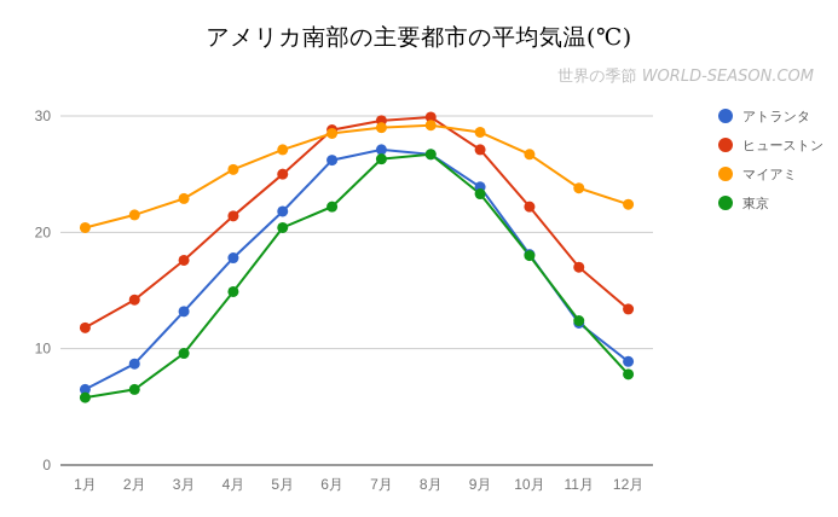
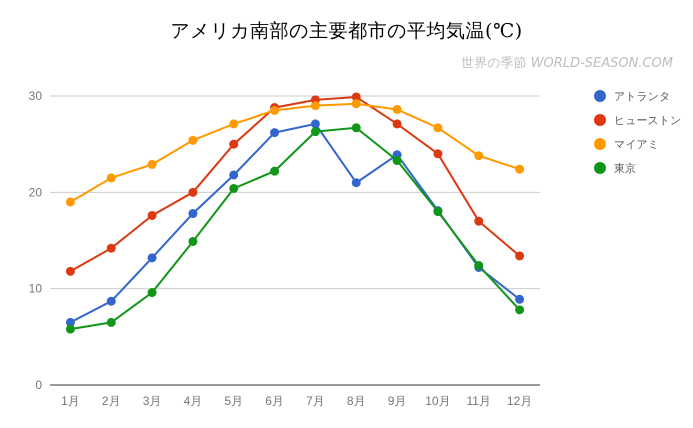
マイアミ/1月: 20 -> 19
ヒューストン/4月: 21 -> 20
アトランタ/8月: 27 -> 21
ヒューストン/10月: 22 -> 24
